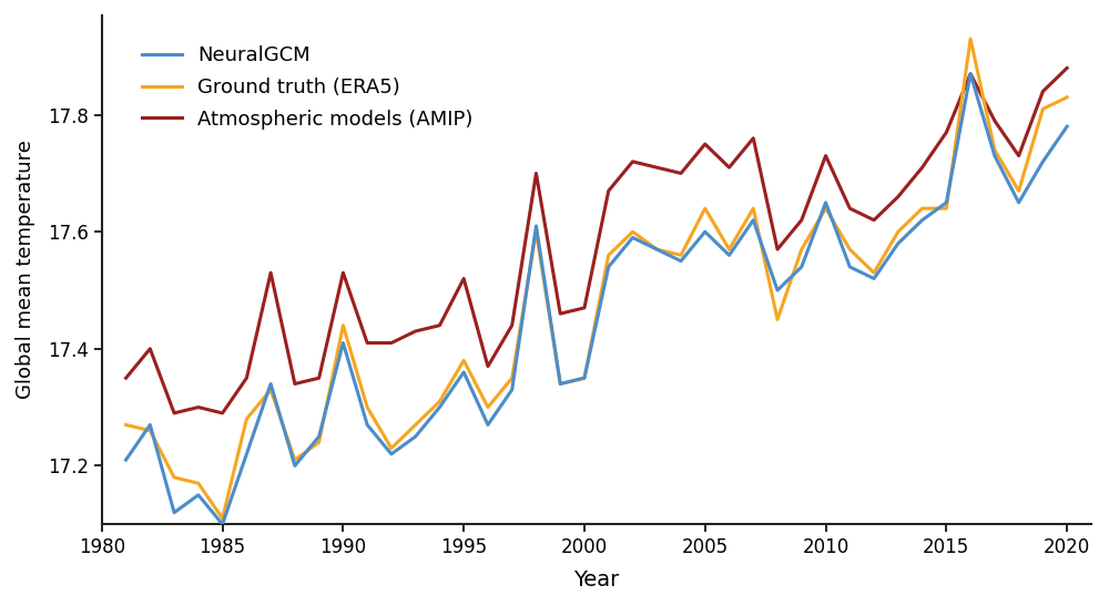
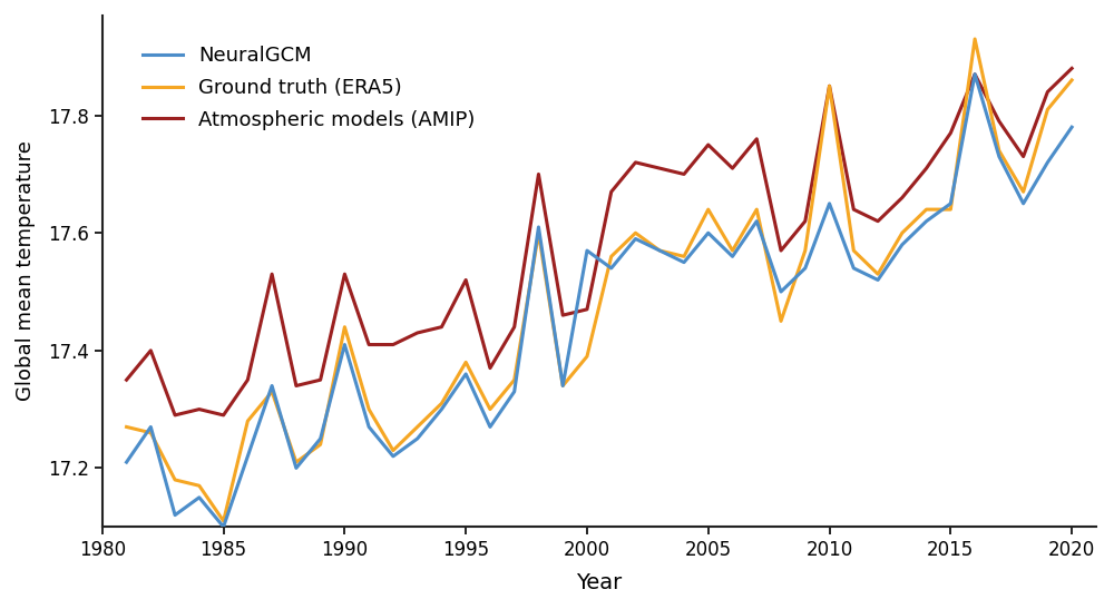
NeuralGCM/2000: 17.35 -> 17.57
Ground truth (ERA5)/2000: 17.35 -> 17.39
Ground truth (ERA5)/2010: 17.64 -> 17.85
Atmospheric models (AMIP)/2010: 17.73 -> 17.85
Ground truth (ERA5)/2020: 17.83 -> 17.86
